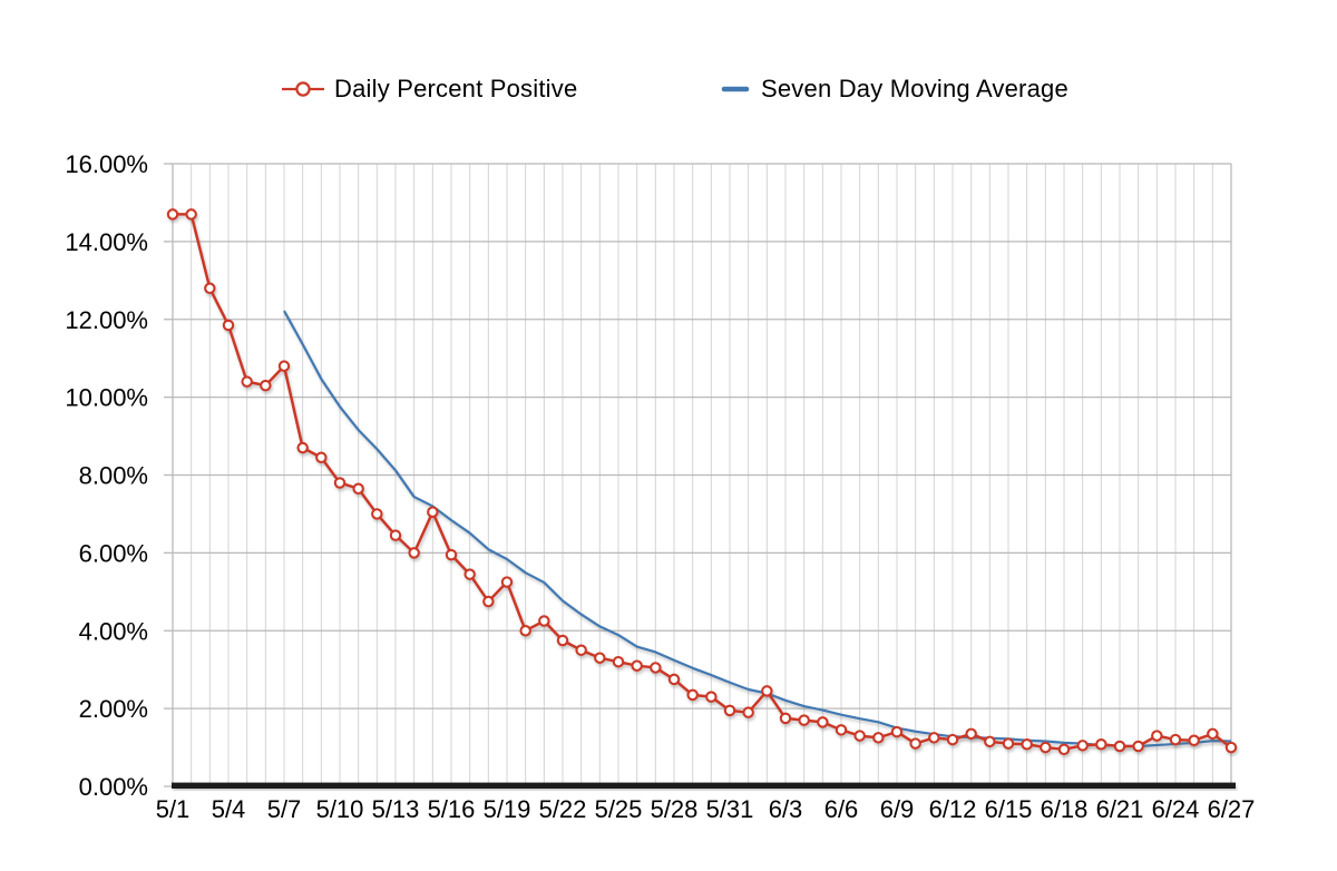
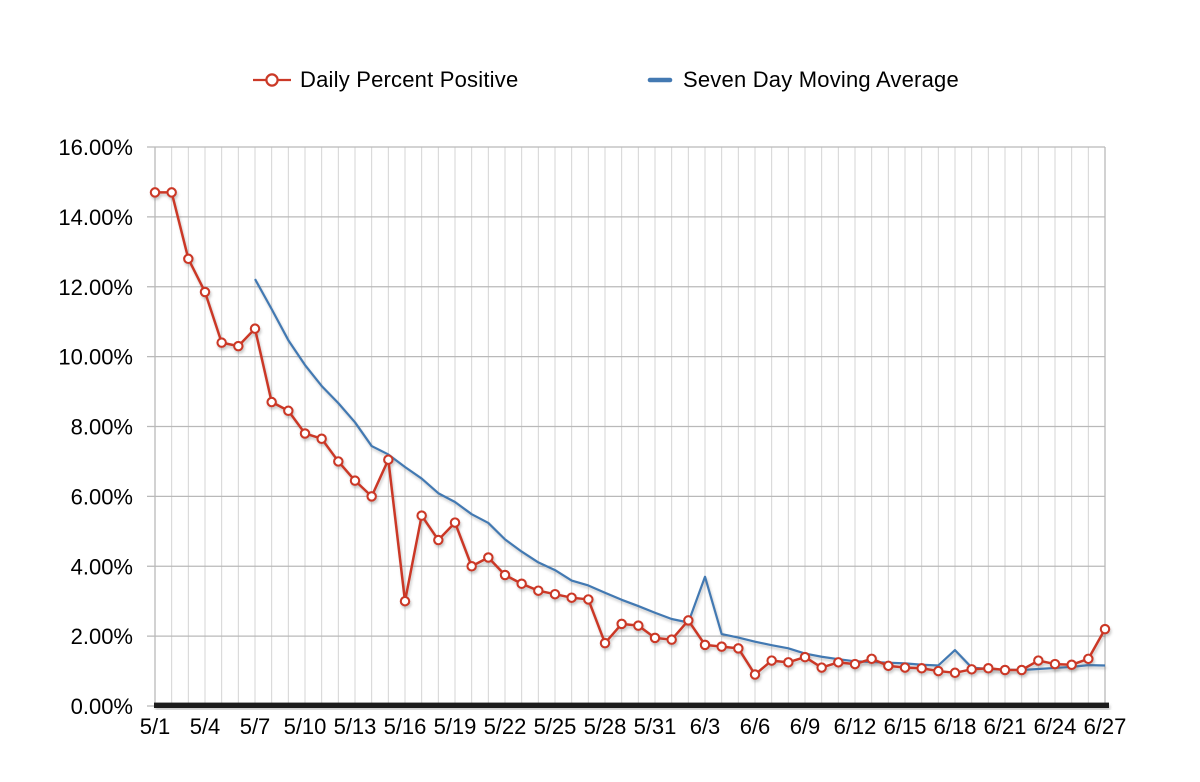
Daily Percent Positive/5/16: 6.0% -> 3.0%
Daily Percent Positive/5/28: 2.8% -> 1.8%
Seven Day Moving Average/6/3: 2.2% -> 3.7%
Daily Percent Positive/6/6: 1.4% -> 0.9%
Seven Day Moving Average/6/18: 1.1% -> 1.6%
Daily Percent Positive/6/27: 1.0% -> 2.2%
